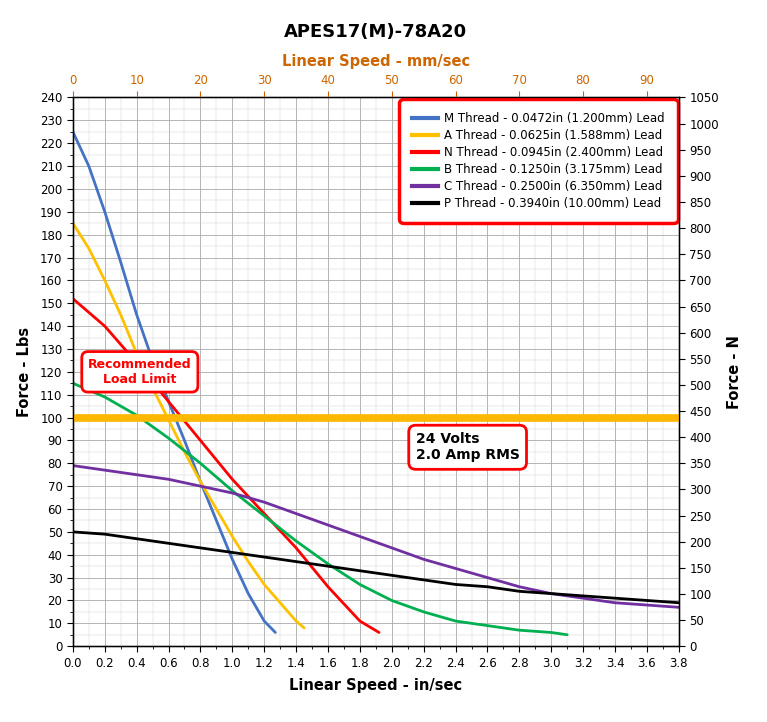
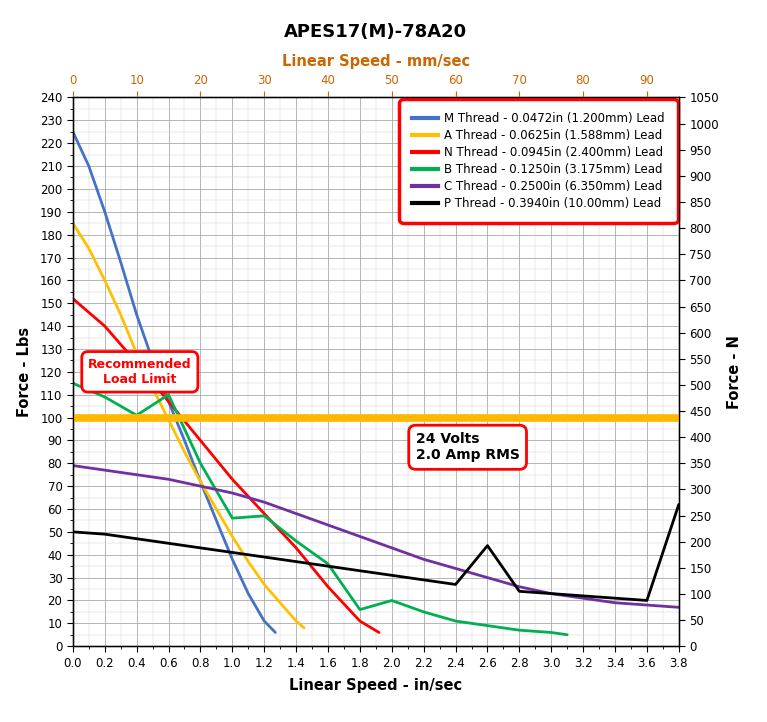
B Thread - 0.1250in (3.175mm) Lead/0.6: 91 -> 110
B Thread - 0.1250in (3.175mm) Lead/1.0: 68 -> 56
B Thread - 0.1250in (3.175mm) Lead/1.8: 27 -> 16
P Thread - 0.3940in (10.00mm) Lead/2.6: 26 -> 44
P Thread - 0.3940in (10.00mm) Lead/3.8: 19 -> 62
